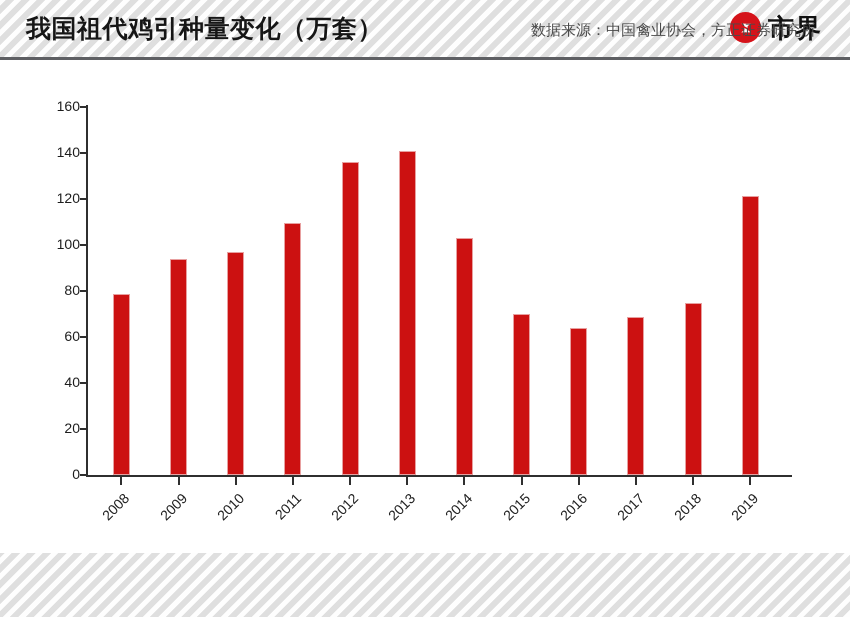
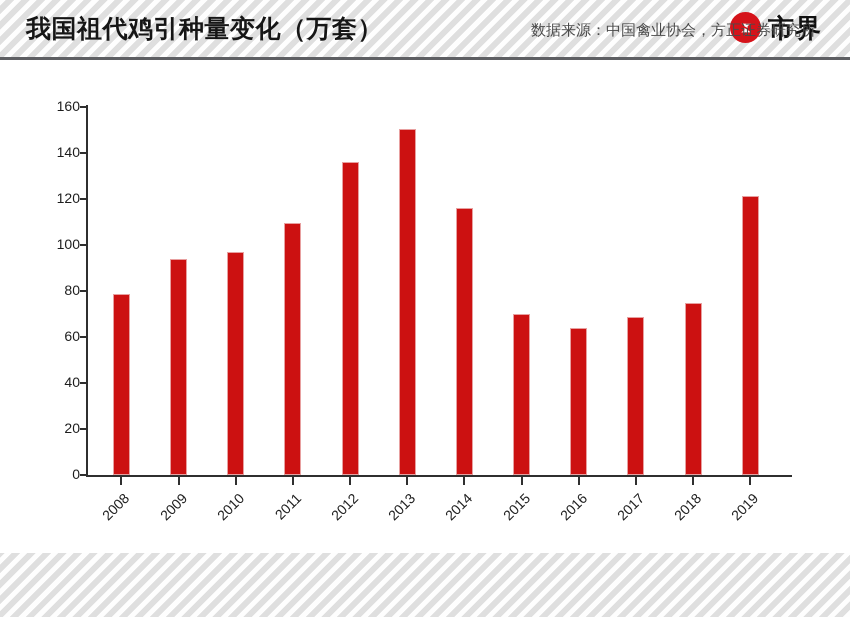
2013: 141 -> 150
2014: 103 -> 116
